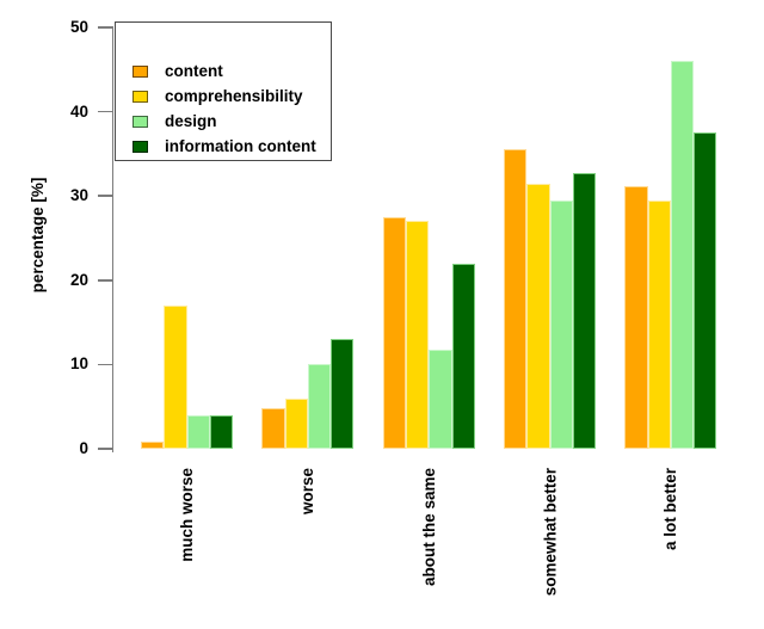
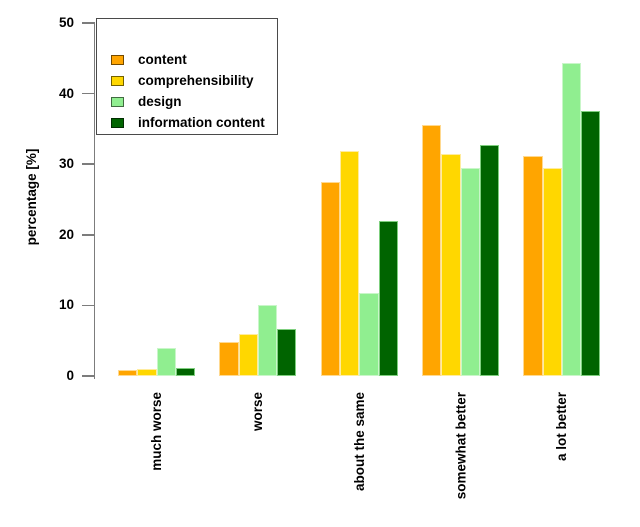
comprehensibility/much worse: 17 -> 1
information content/much worse: 4 -> 1
information content/worse: 13 -> 7
comprehensibility/about the same: 27 -> 32
design/a lot better: 46 -> 44
